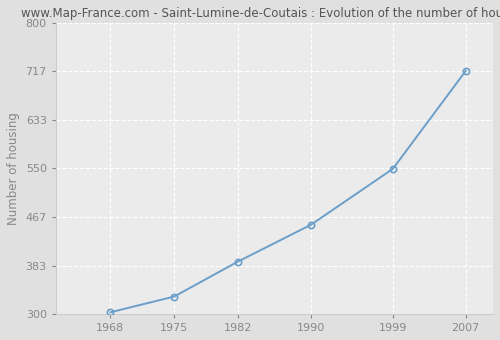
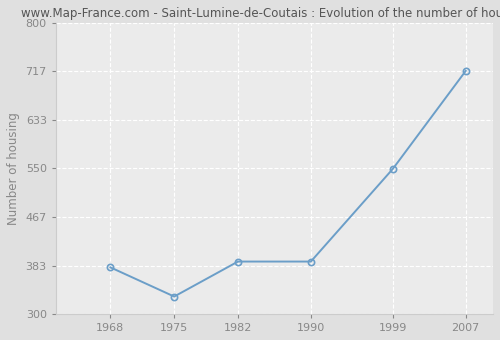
1968: 303 -> 380
1990: 453 -> 390
